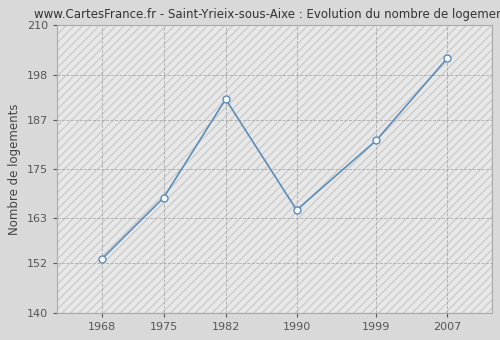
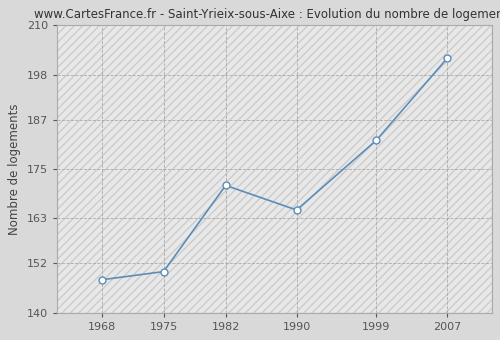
1968: 153 -> 148
1975: 168 -> 150
1982: 192 -> 171
